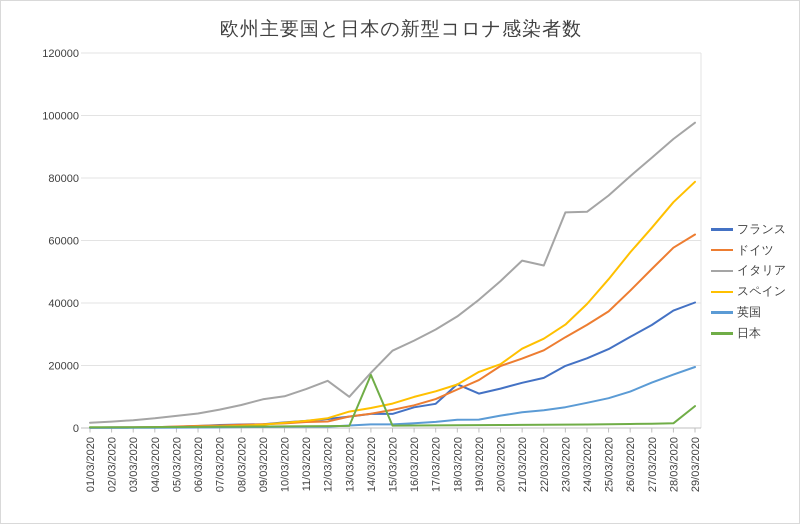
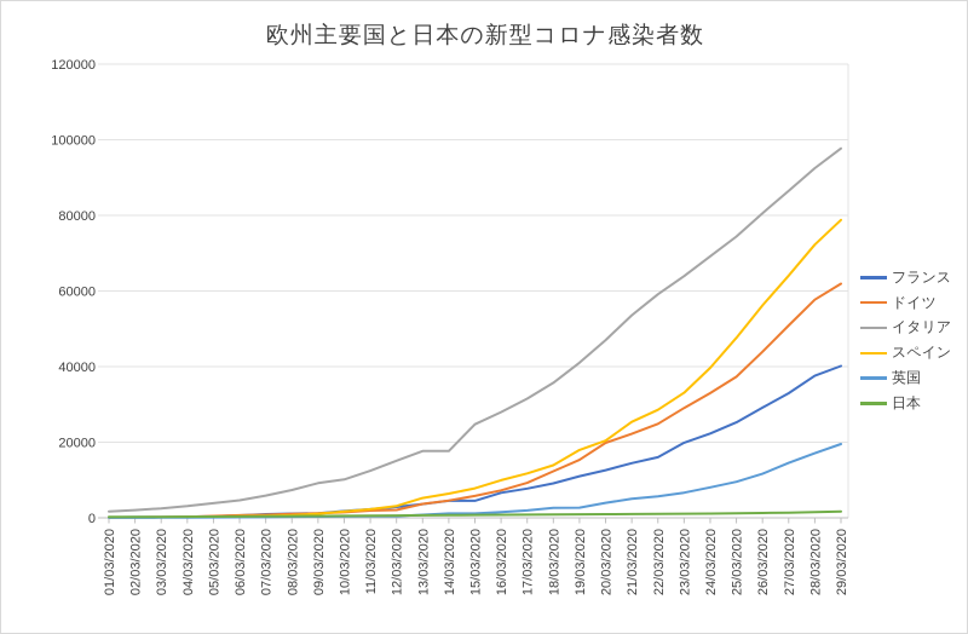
イタリア/13/03/2020: 10000 -> 18000
日本/14/03/2020: 17000 -> 1000
フランス/18/03/2020: 14000 -> 9000
イタリア/22/03/2020: 52000 -> 59000
イタリア/23/03/2020: 69000 -> 64000
日本/29/03/2020: 7000 -> 2000
